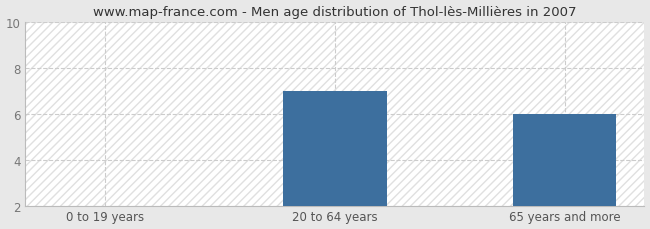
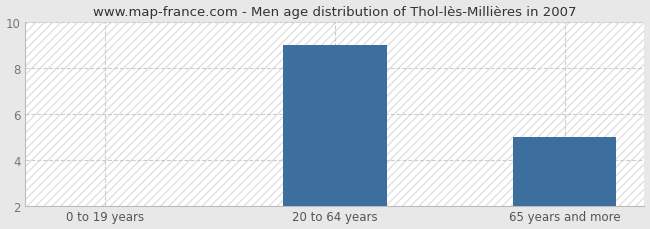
20 to 64 years: 7.0 -> 9.0
65 years and more: 6.0 -> 5.0
